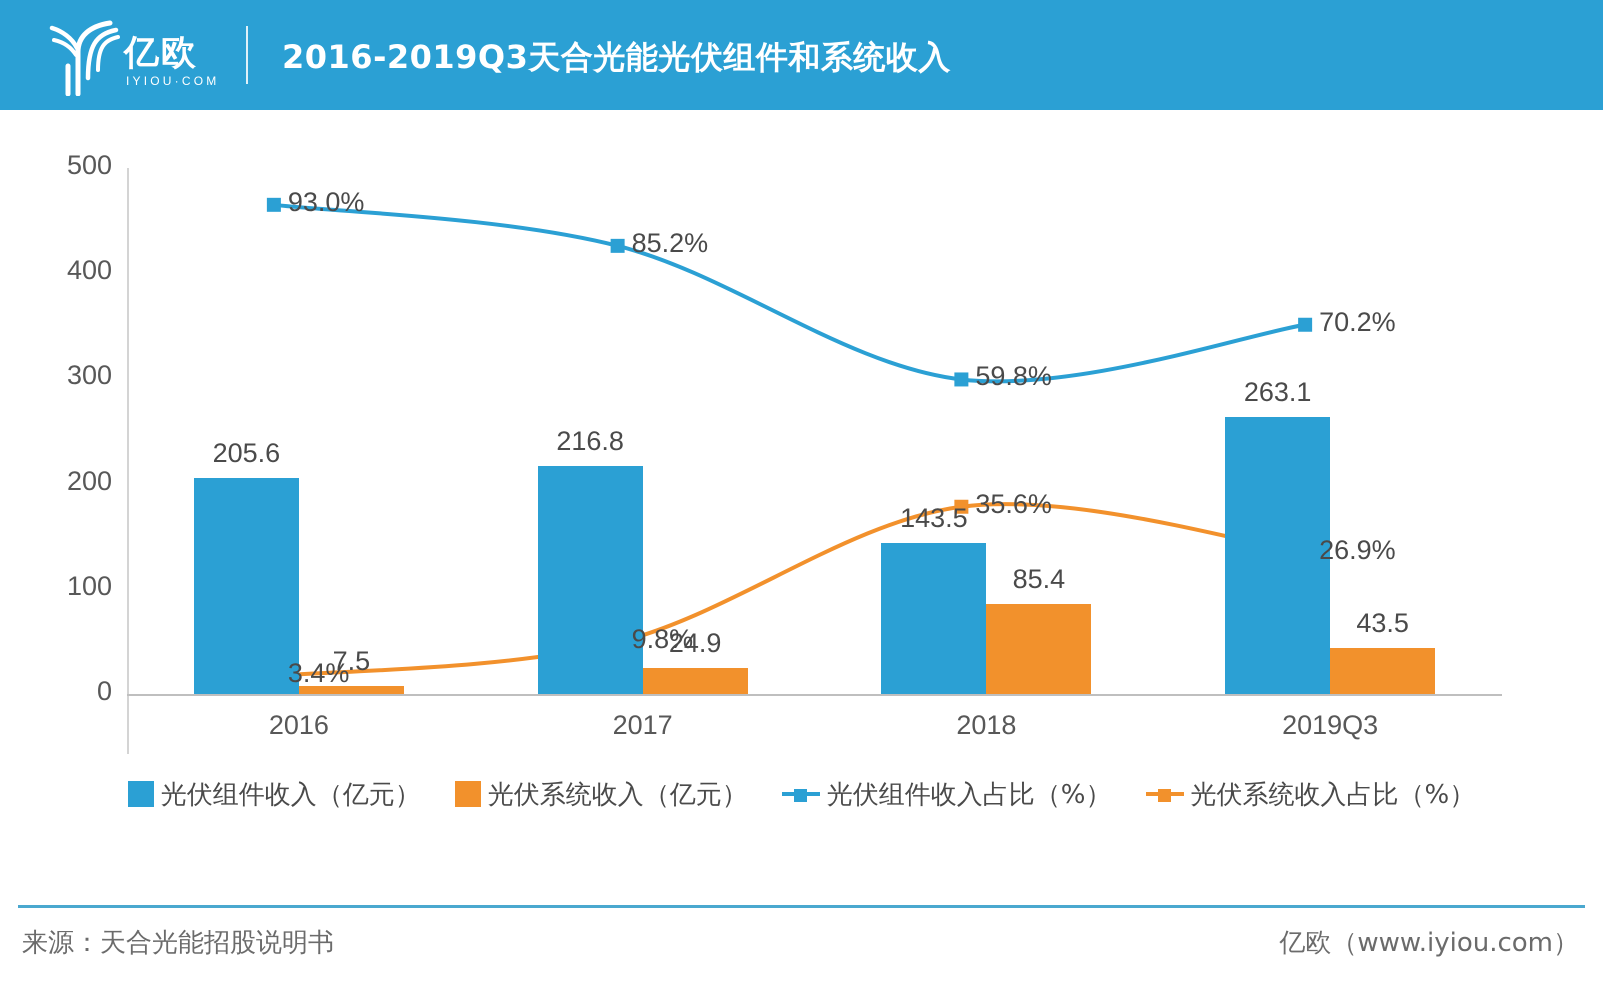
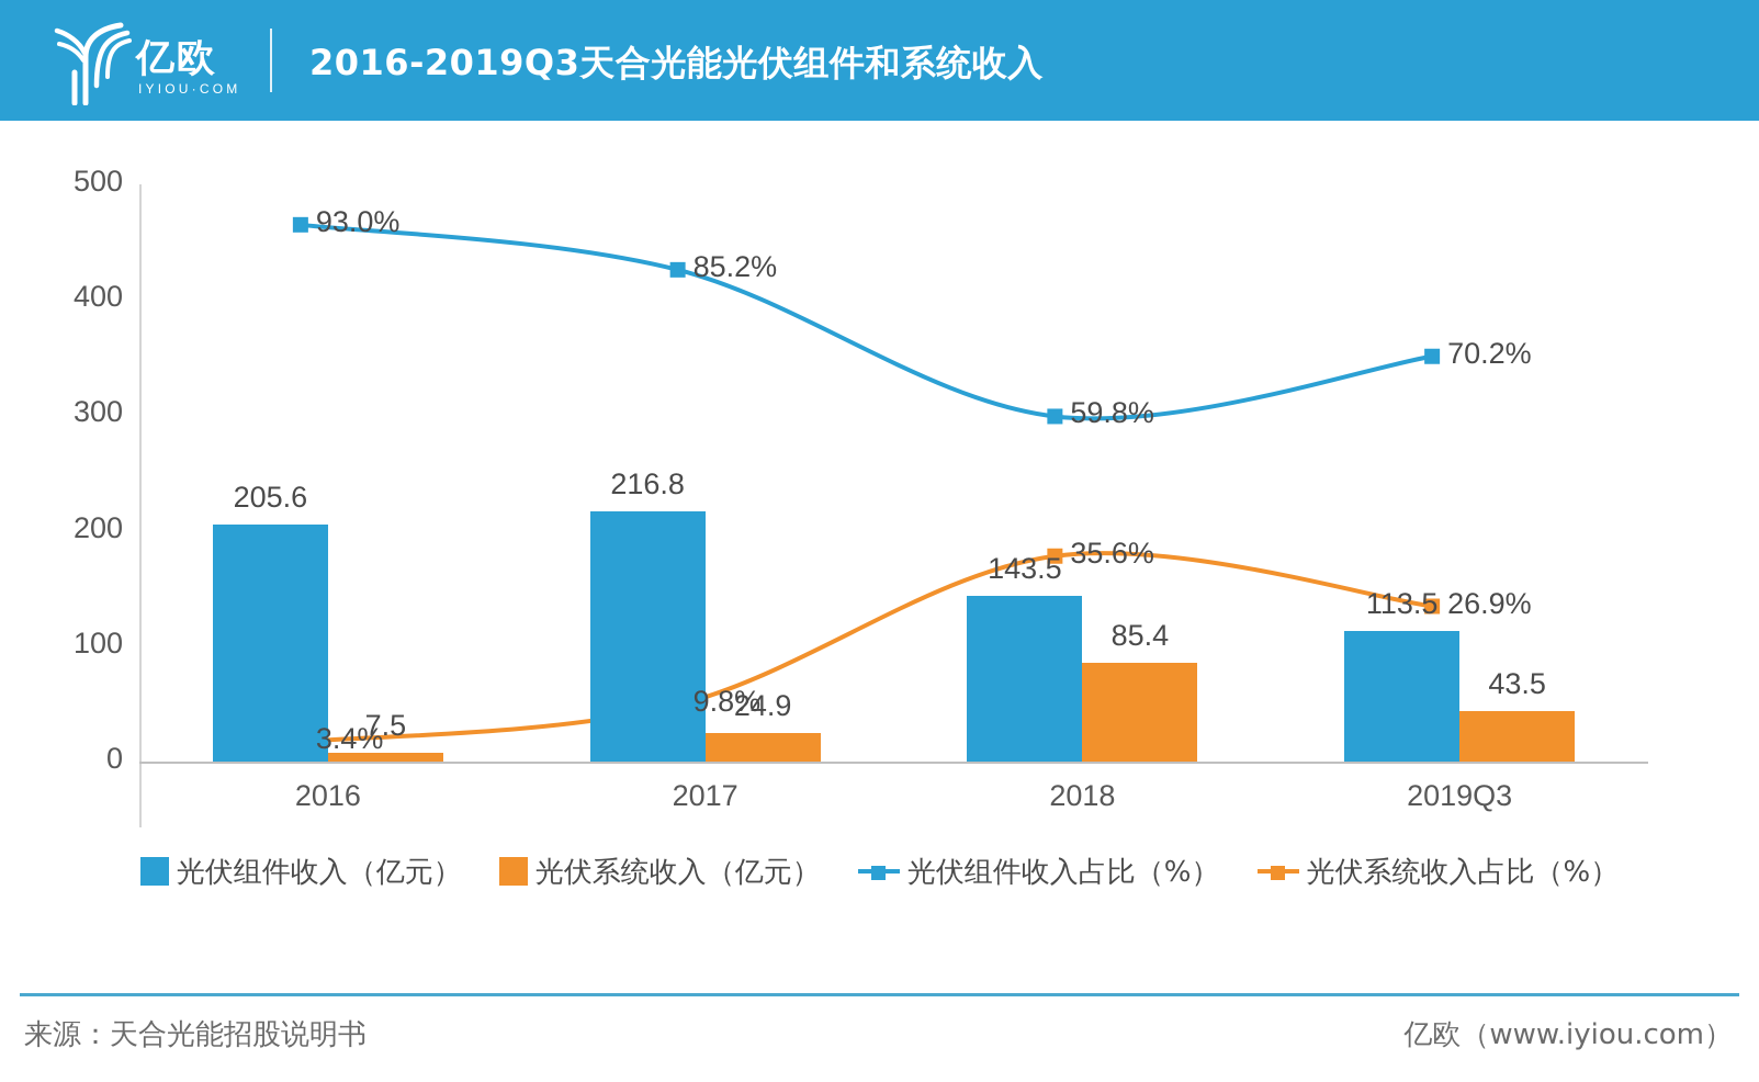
光伏组件收入（亿元）/2019Q3: 263.1 -> 113.5
